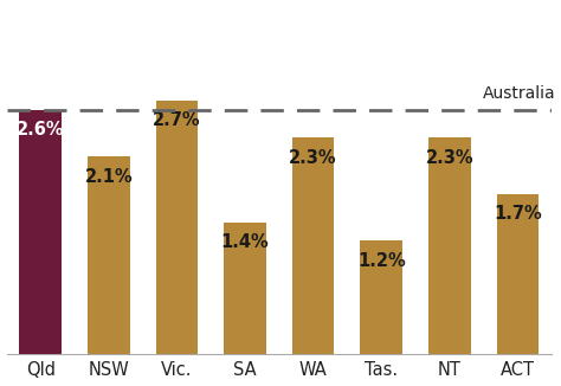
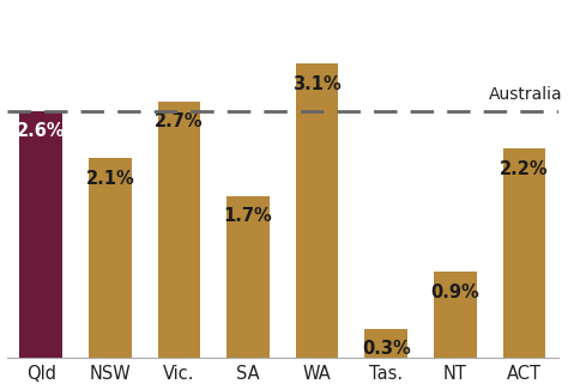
SA: 1.4% -> 1.7%
WA: 2.3% -> 3.1%
Tas.: 1.2% -> 0.3%
NT: 2.3% -> 0.9%
ACT: 1.7% -> 2.2%
